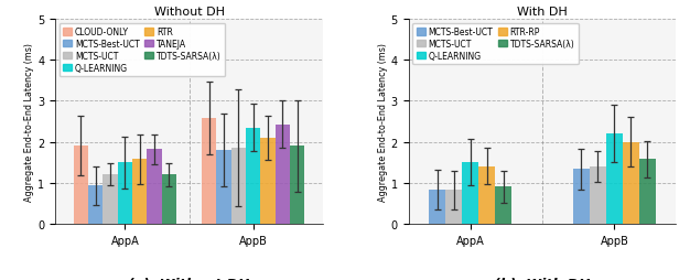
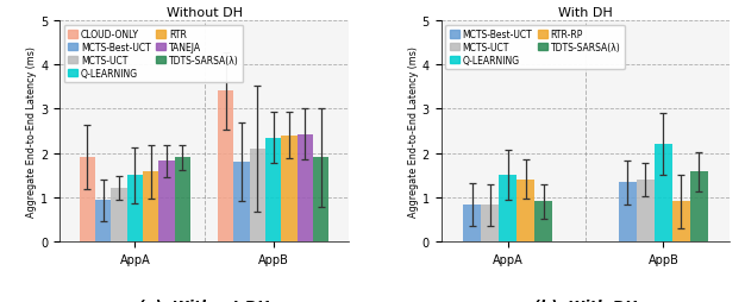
Without DH/TDTS-SARSA(λ)/AppA: 1.2 -> 1.9
Without DH/CLOUD-ONLY/AppB: 2.58 -> 3.40
Without DH/MCTS-UCT/AppB: 1.85 -> 2.10
Without DH/RTR/AppB: 2.10 -> 2.40
With DH/RTR-RP/AppB: 2.0 -> 0.9
